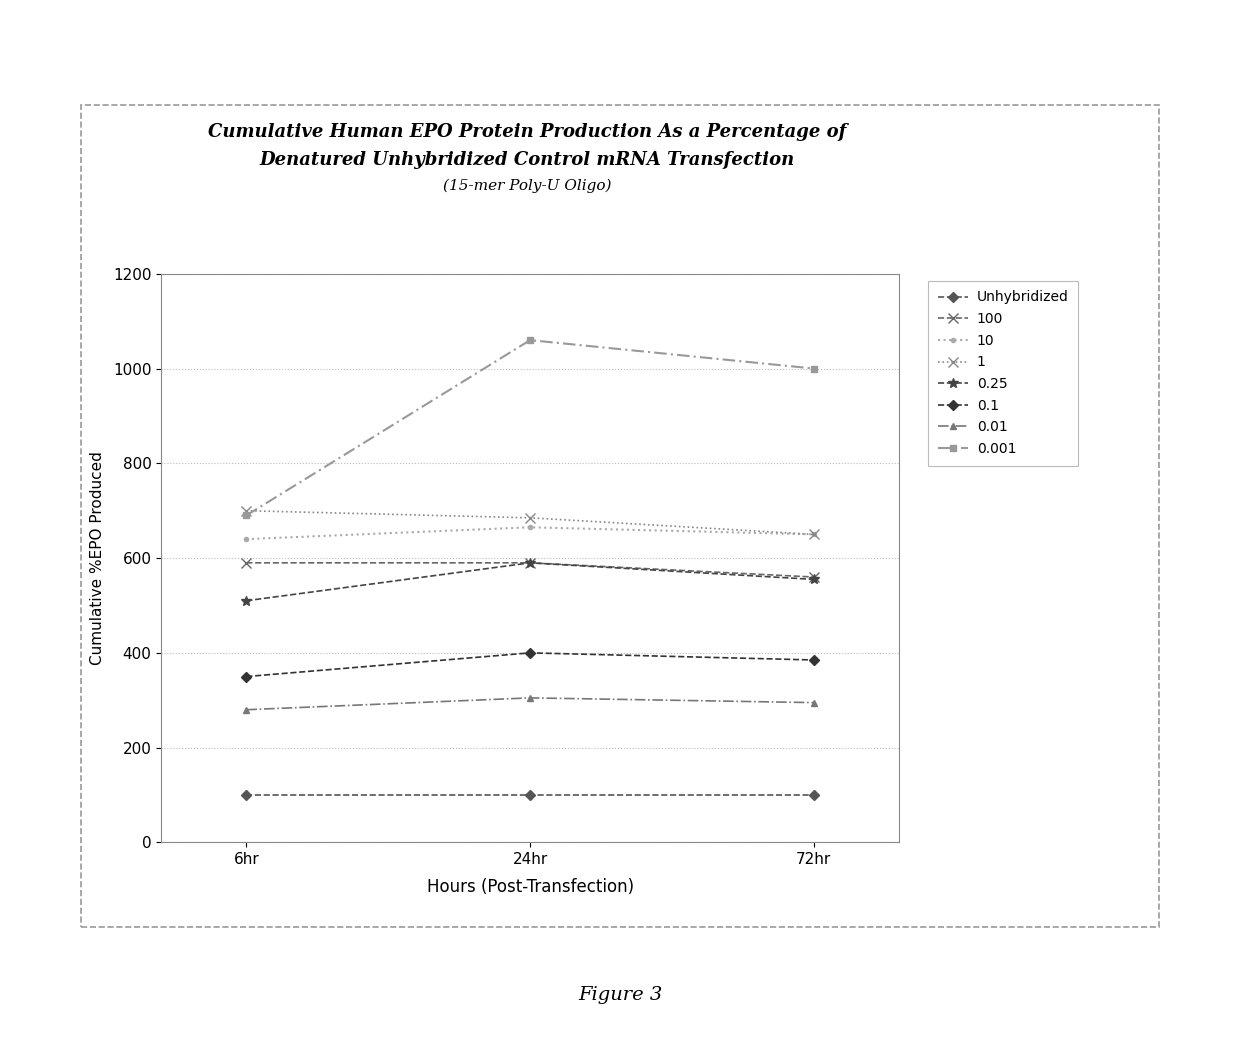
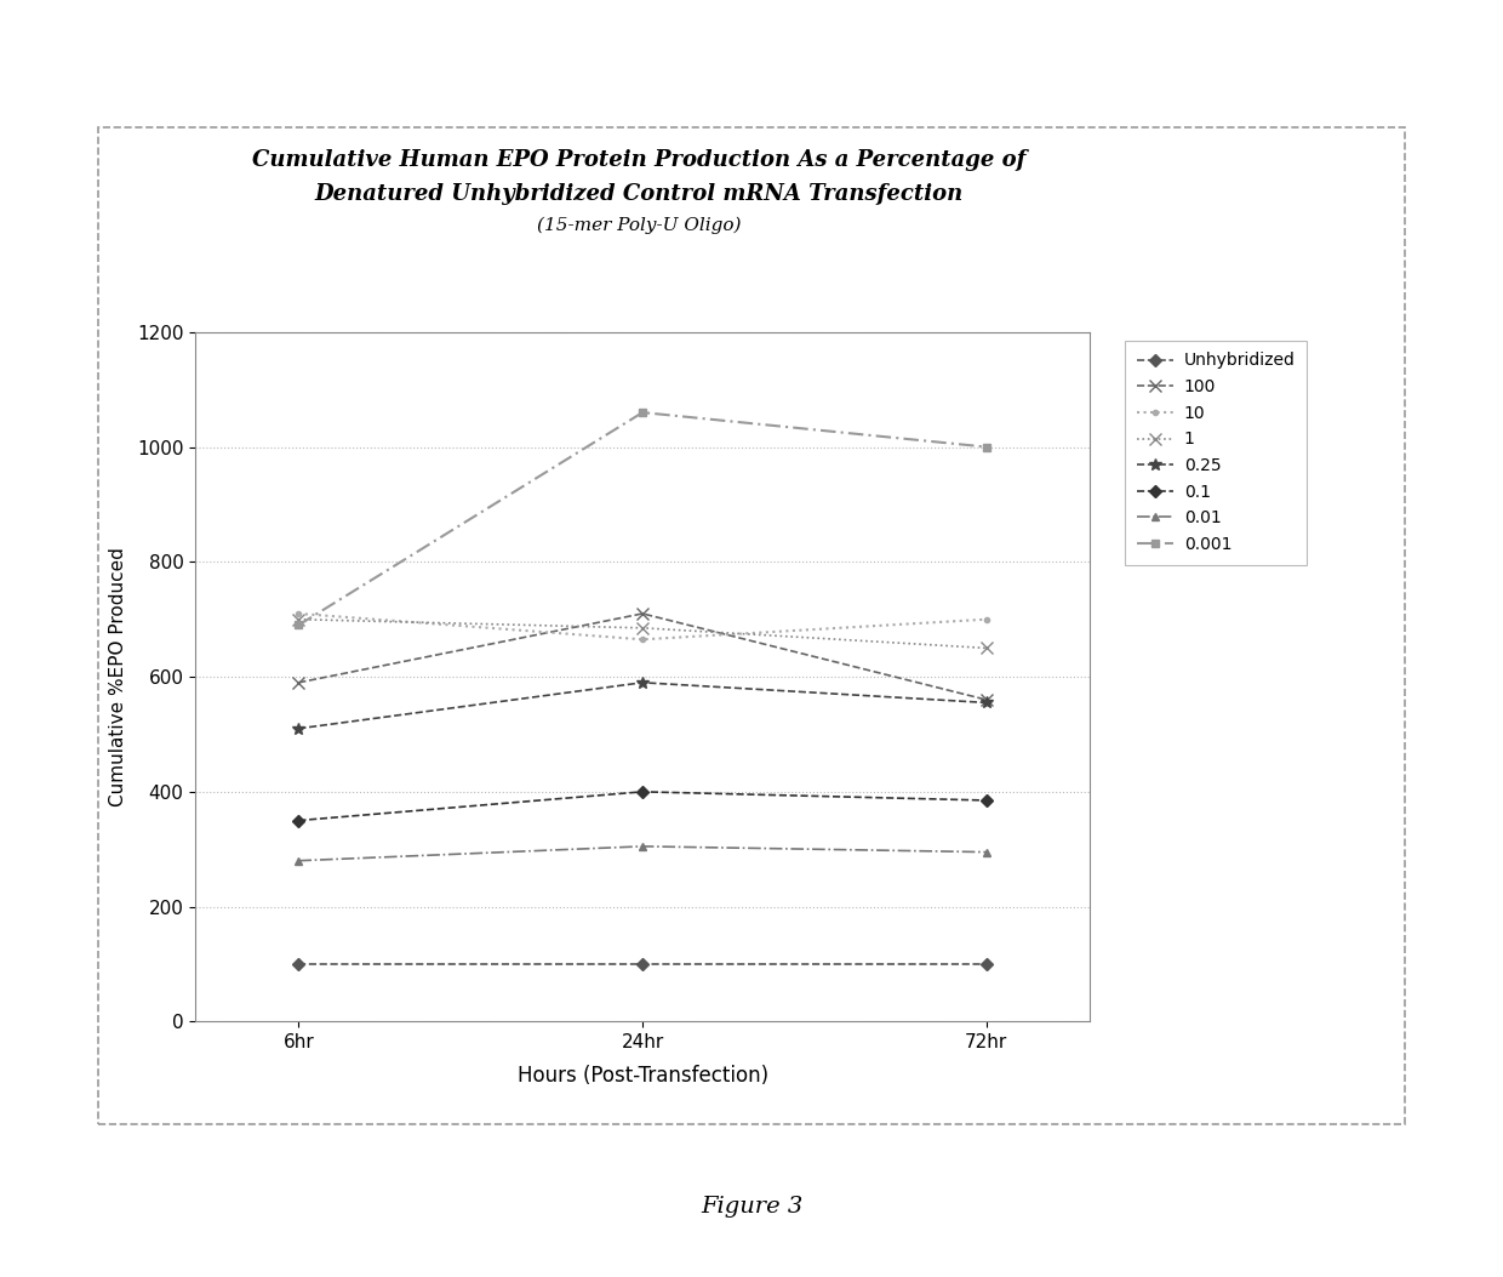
10/6hr: 640 -> 710
100/24hr: 590 -> 710
10/72hr: 650 -> 700
